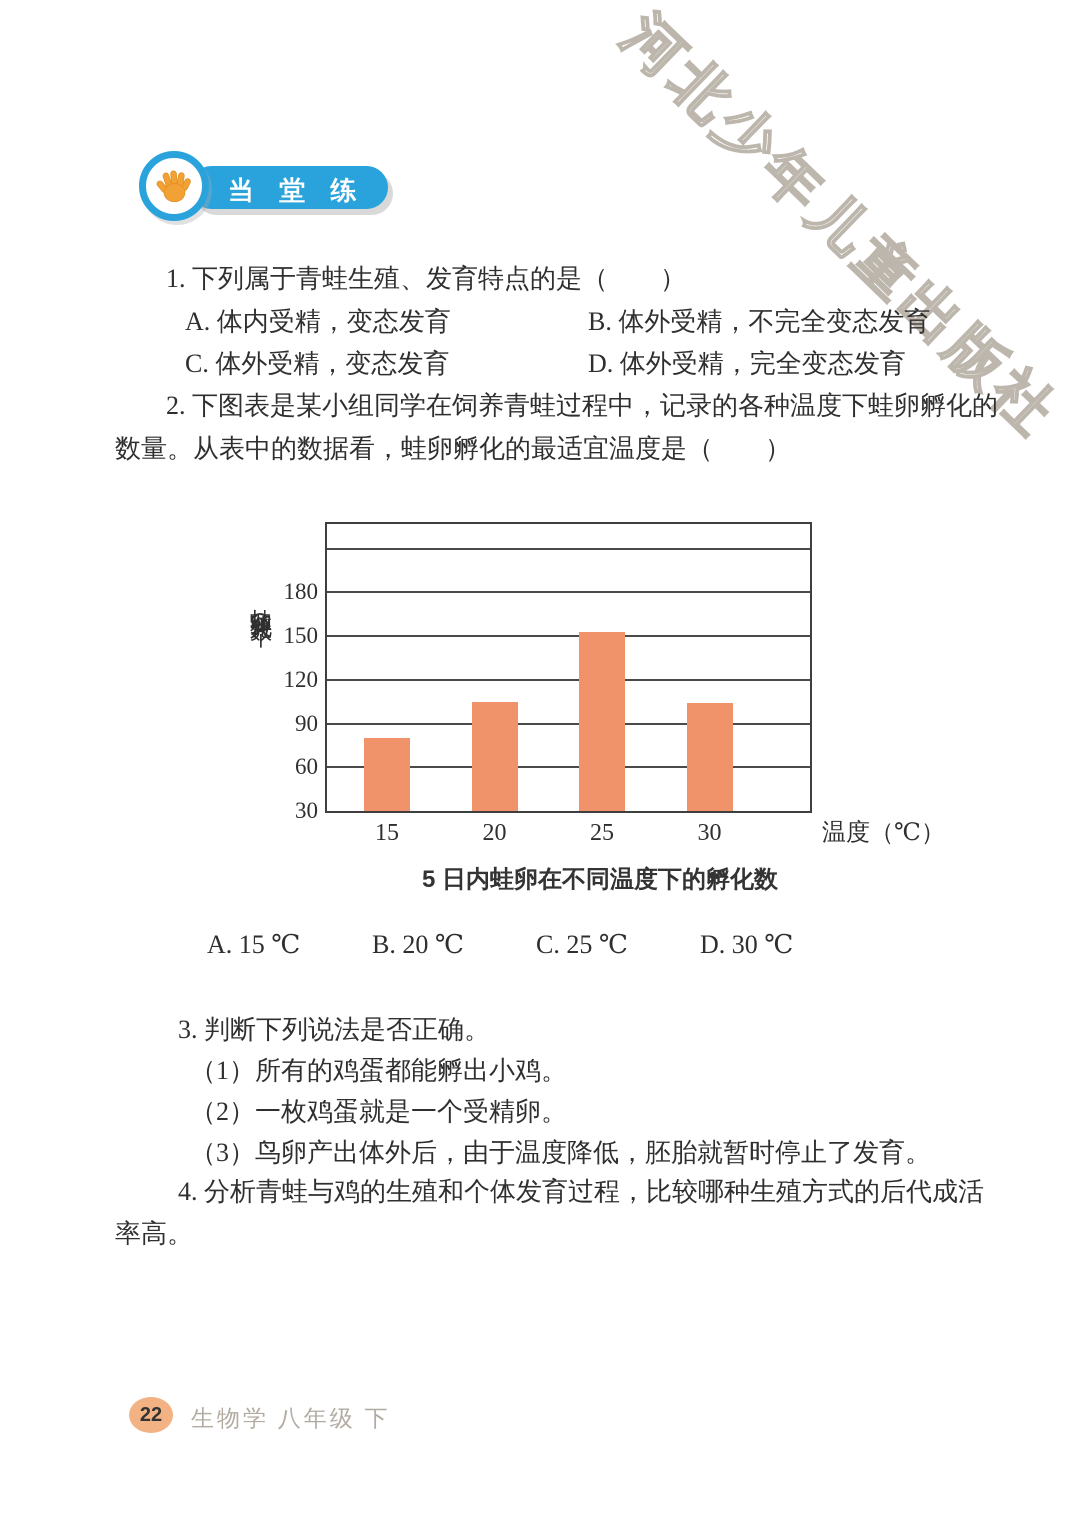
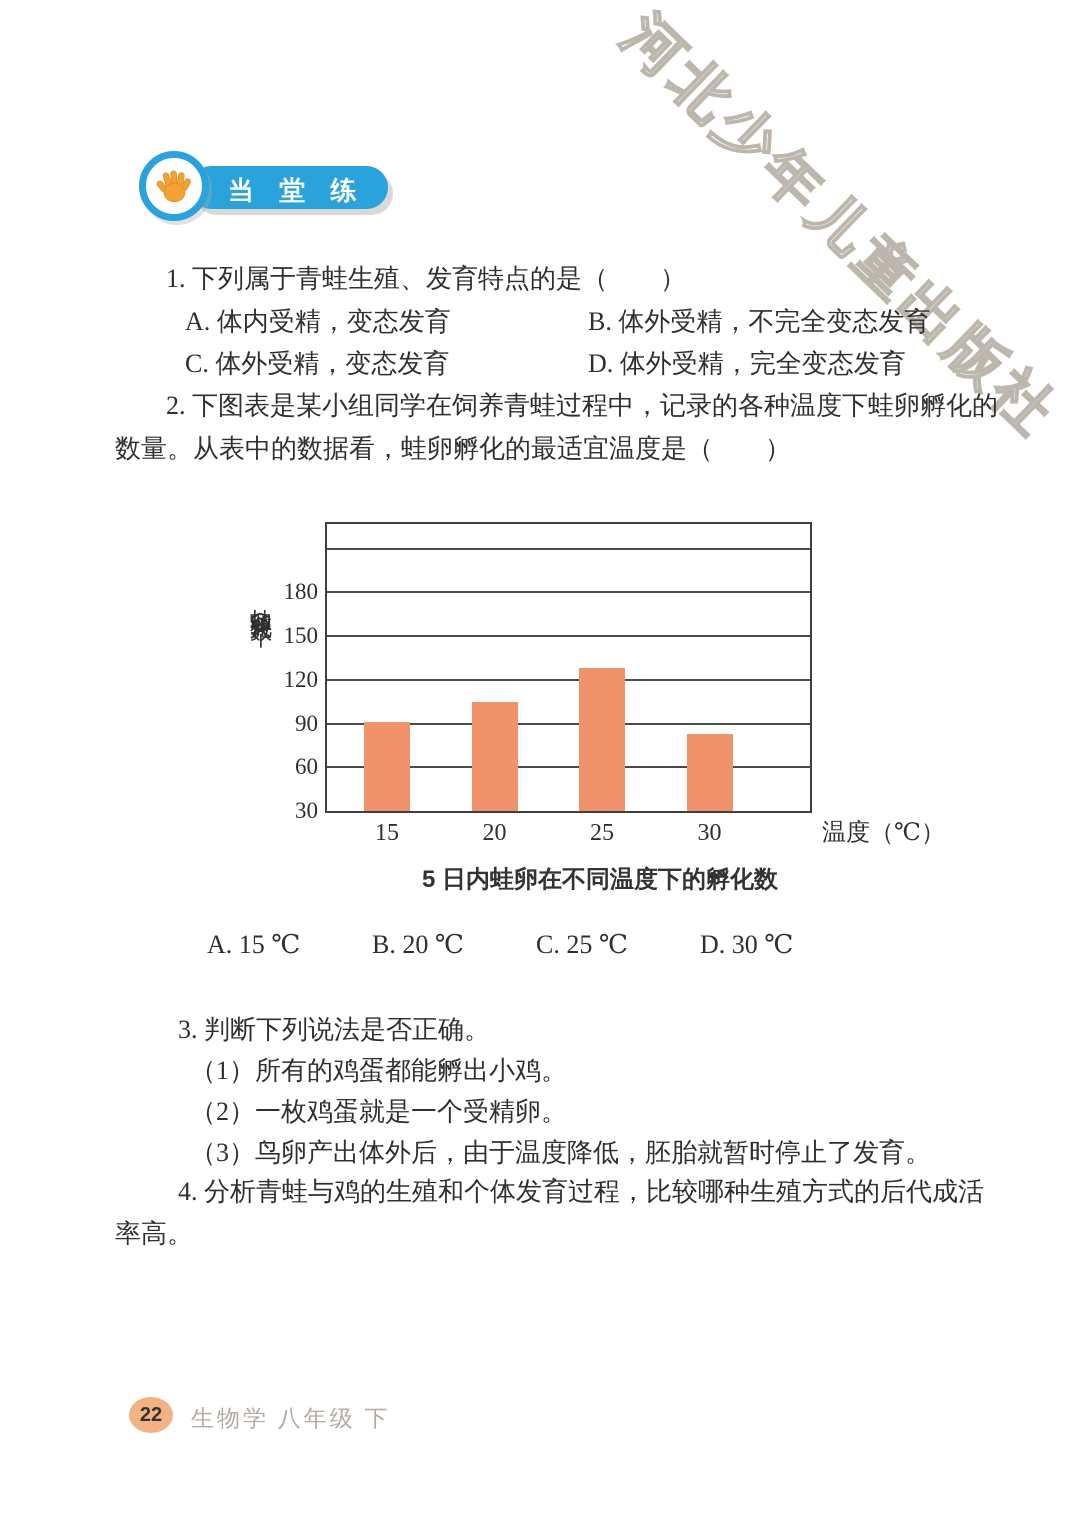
15: 80 -> 91
25: 153 -> 128
30: 104 -> 83
